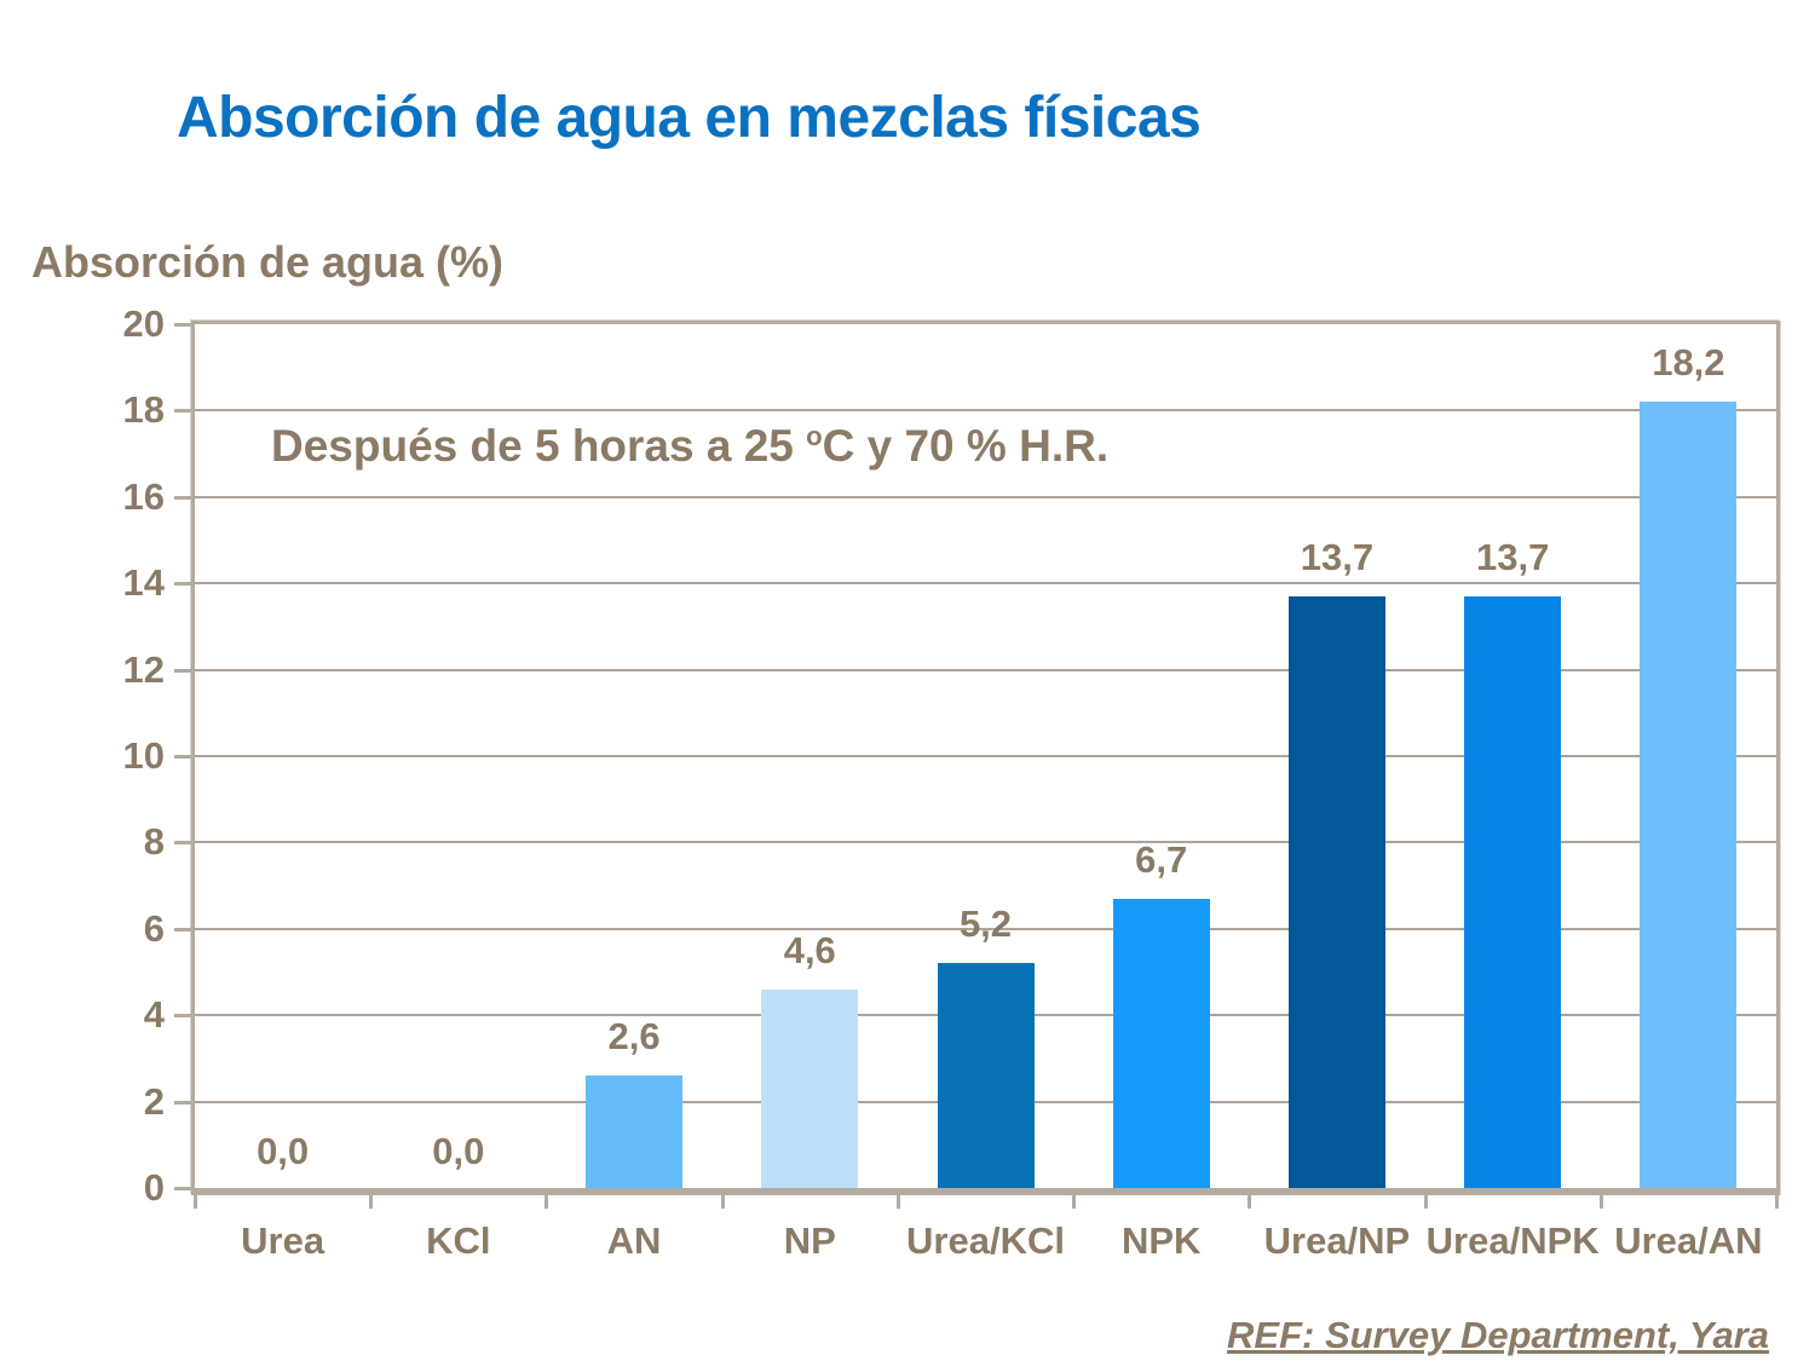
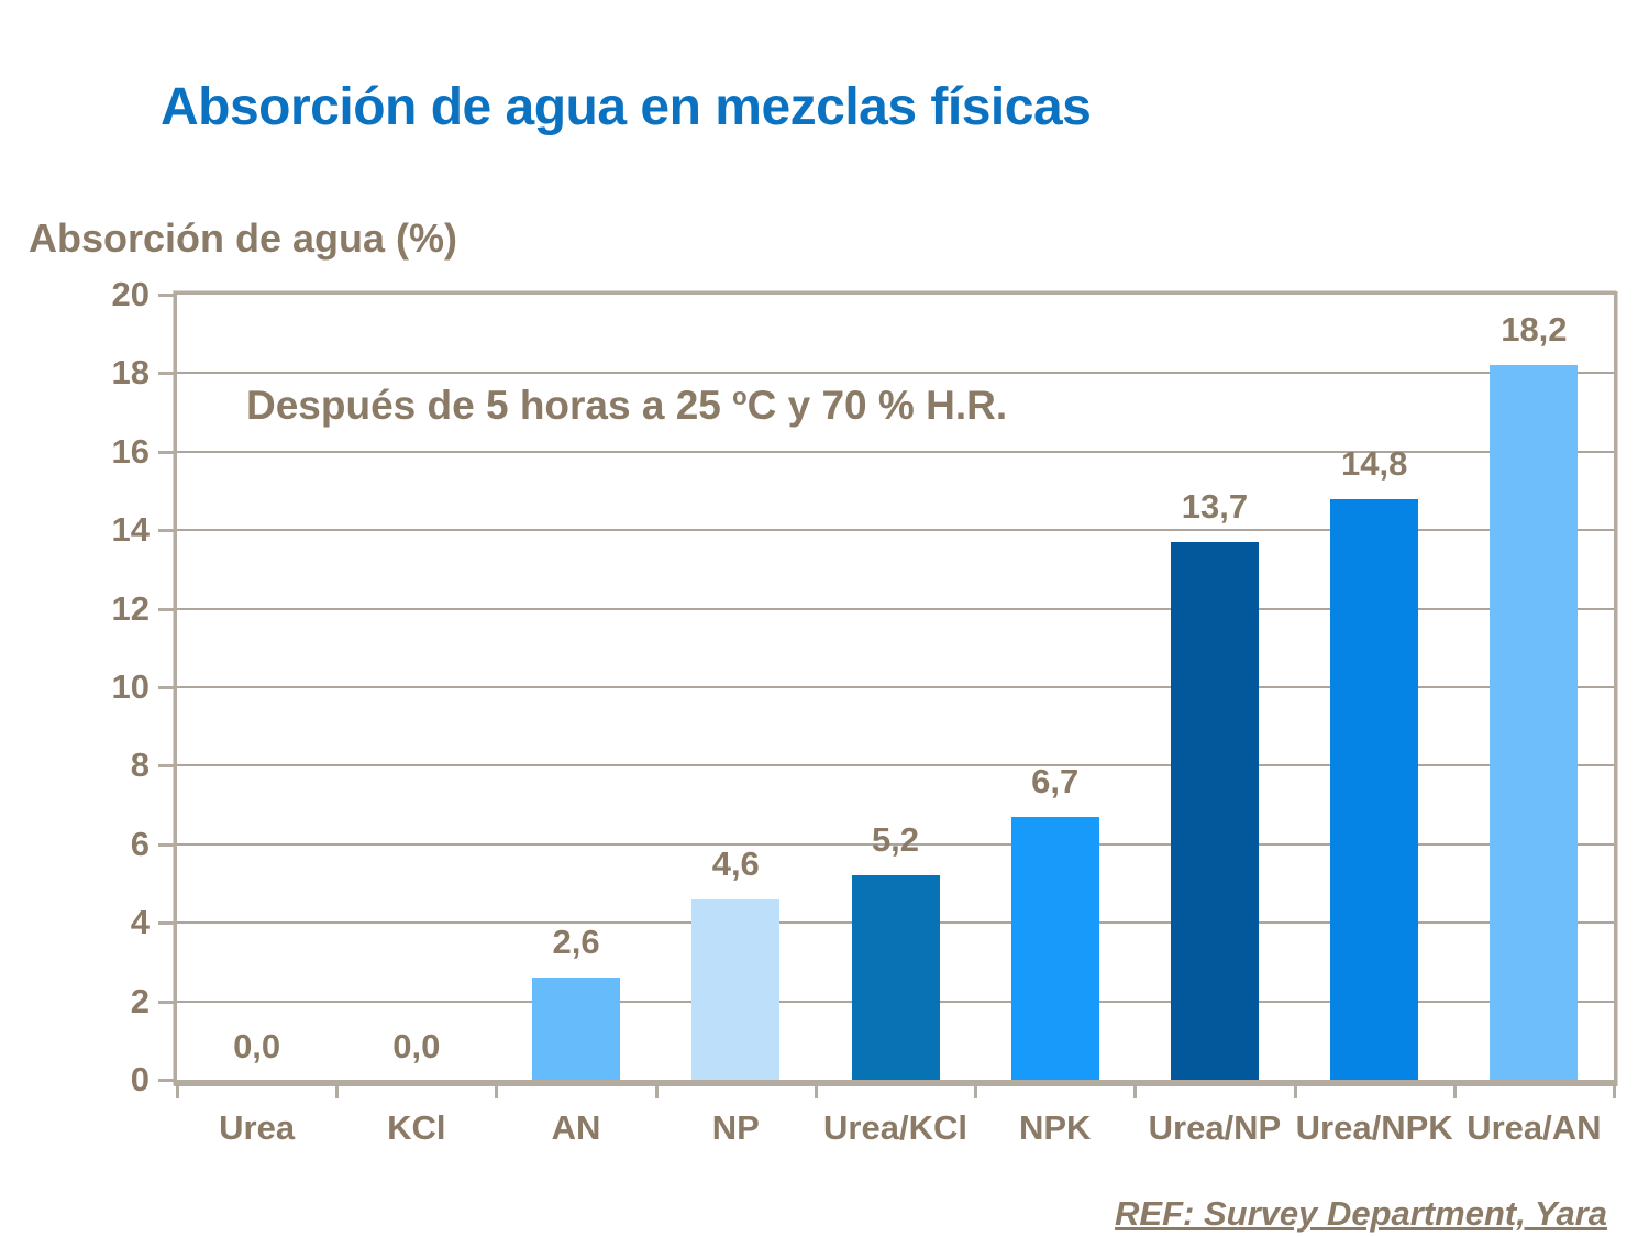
Urea/NPK: 13,7 -> 14,8
